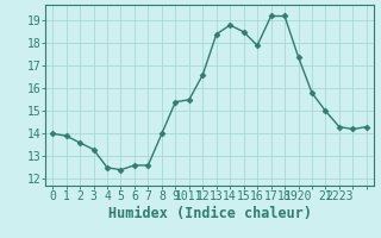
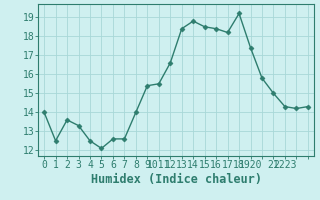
1: 13.9 -> 12.5
5: 12.4 -> 12.1
16: 17.9 -> 18.4
17: 19.2 -> 18.2
